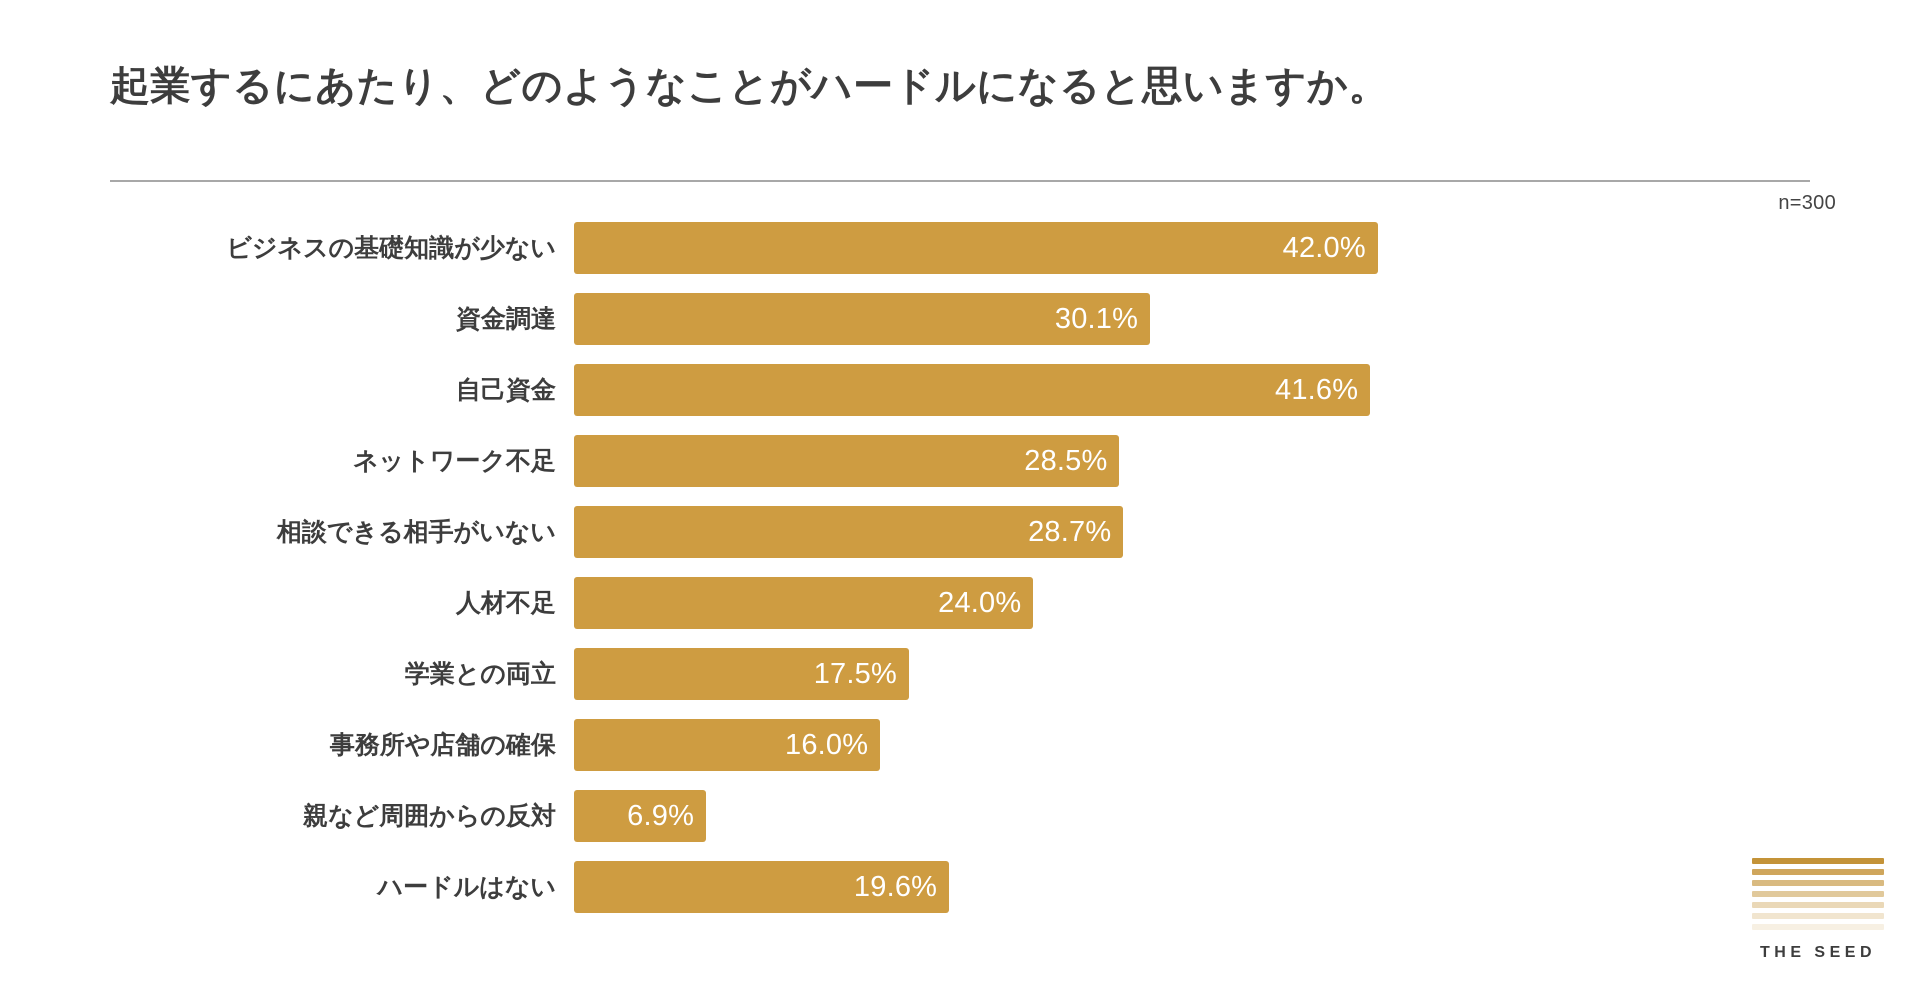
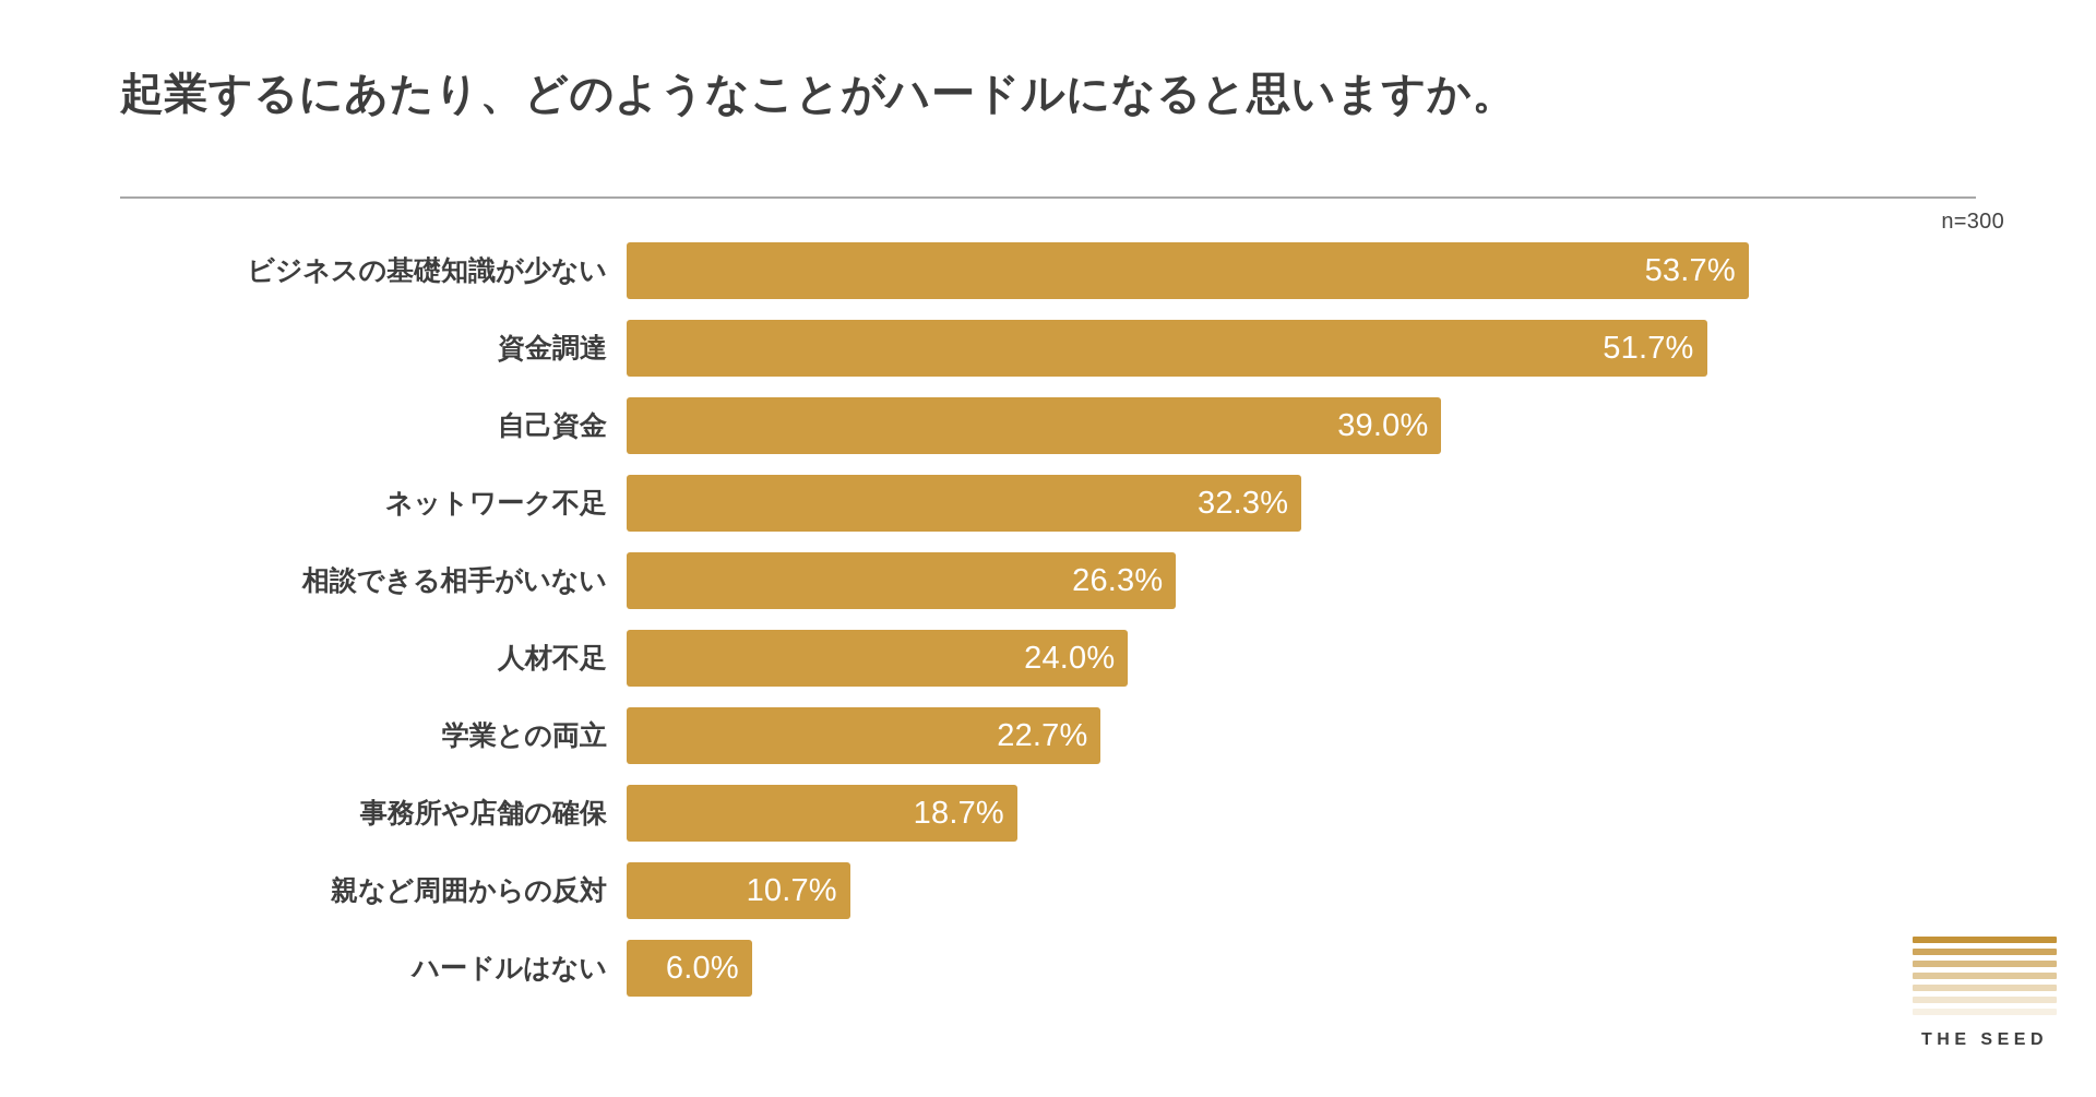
ビジネスの基礎知識が少ない: 42.0% -> 53.7%
資金調達: 30.1% -> 51.7%
自己資金: 41.6% -> 39.0%
ネットワーク不足: 28.5% -> 32.3%
相談できる相手がいない: 28.7% -> 26.3%
学業との両立: 17.5% -> 22.7%
事務所や店舗の確保: 16.0% -> 18.7%
親など周囲からの反対: 6.9% -> 10.7%
ハードルはない: 19.6% -> 6.0%
